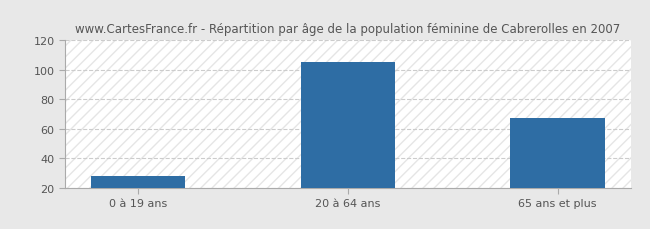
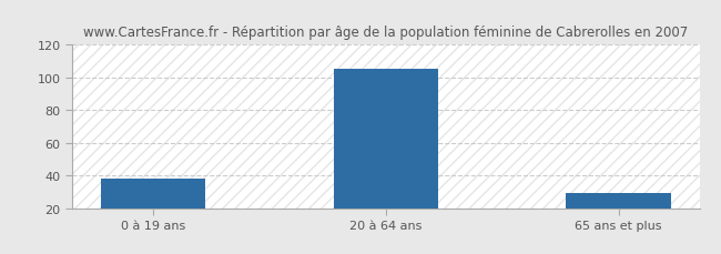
0 à 19 ans: 28 -> 38
65 ans et plus: 67 -> 29
